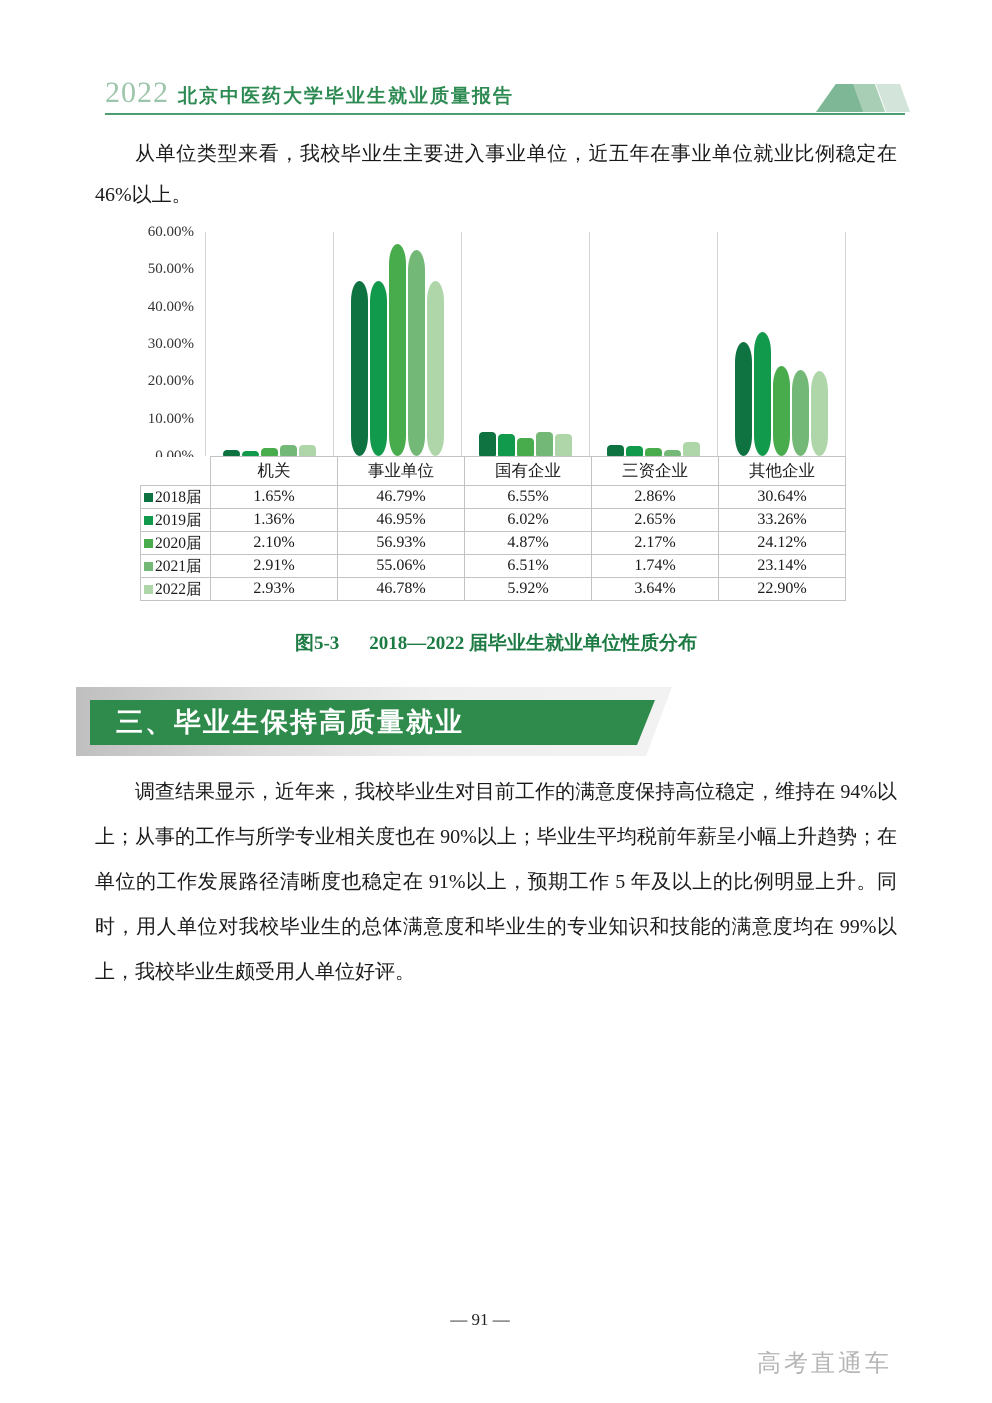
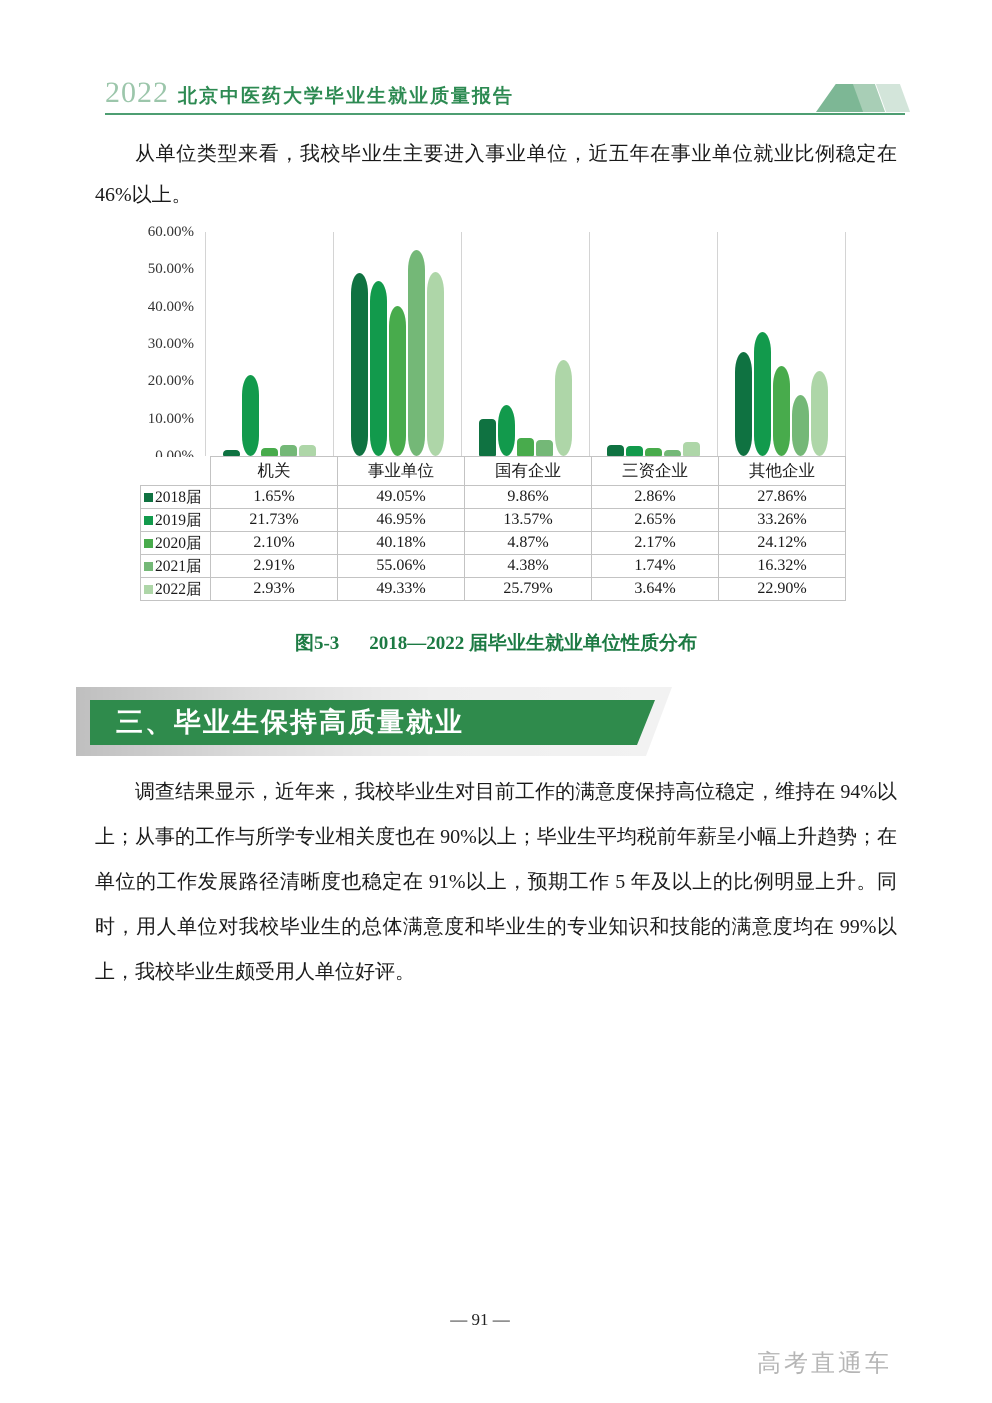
2019届/机关: 1.36% -> 21.73%
2018届/事业单位: 46.79% -> 49.05%
2020届/事业单位: 56.93% -> 40.18%
2022届/事业单位: 46.78% -> 49.33%
2018届/国有企业: 6.55% -> 9.86%
2019届/国有企业: 6.02% -> 13.57%
2021届/国有企业: 6.51% -> 4.38%
2022届/国有企业: 5.92% -> 25.79%
2018届/其他企业: 30.64% -> 27.86%
2021届/其他企业: 23.14% -> 16.32%
